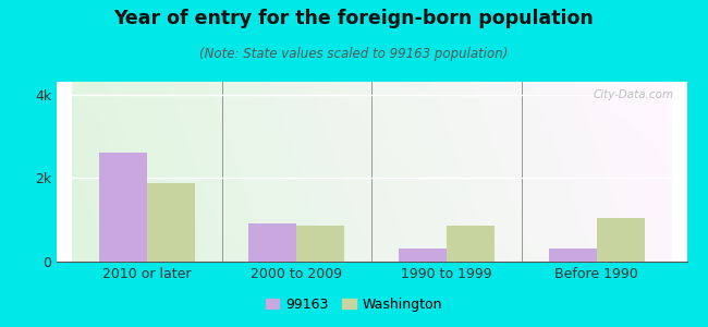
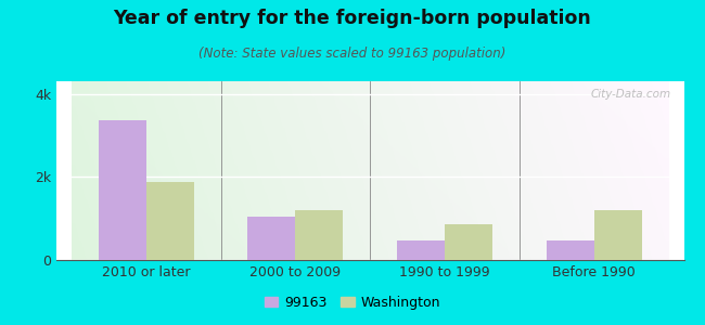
99163/2010 or later: 2.60k -> 3.35k
99163/2000 to 2009: 0.90k -> 1.05k
Washington/2000 to 2009: 0.85k -> 1.20k
99163/1990 to 1999: 0.30k -> 0.48k
99163/Before 1990: 0.30k -> 0.48k
Washington/Before 1990: 1.05k -> 1.20k
